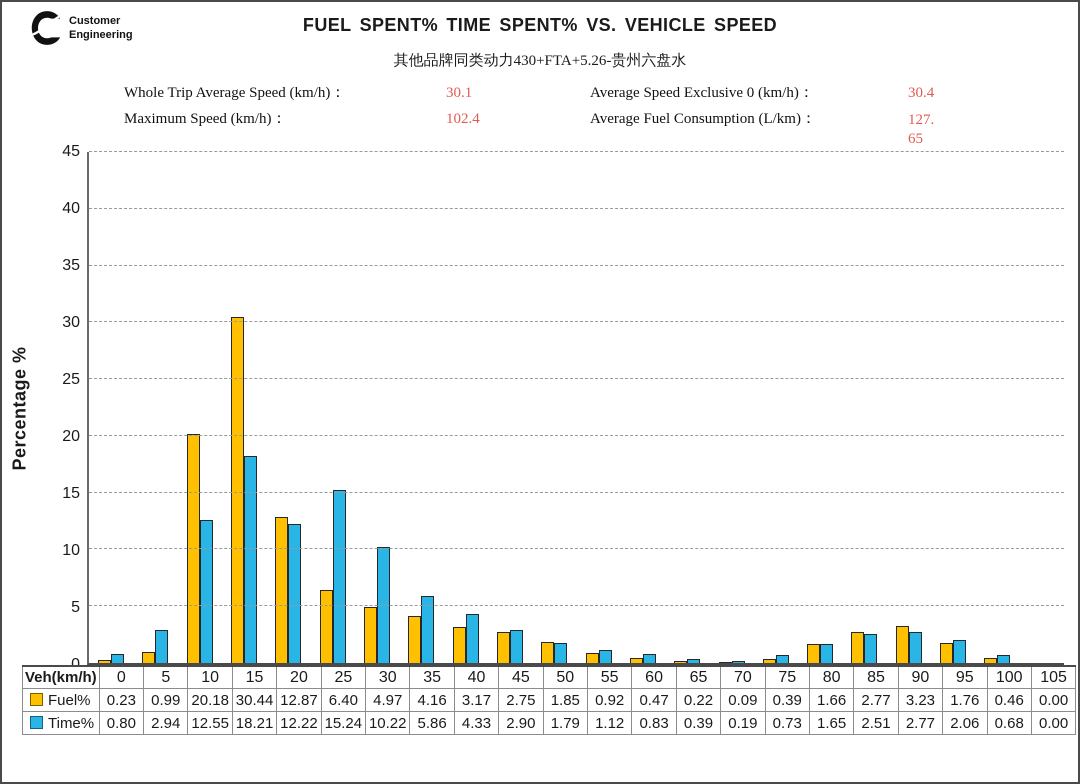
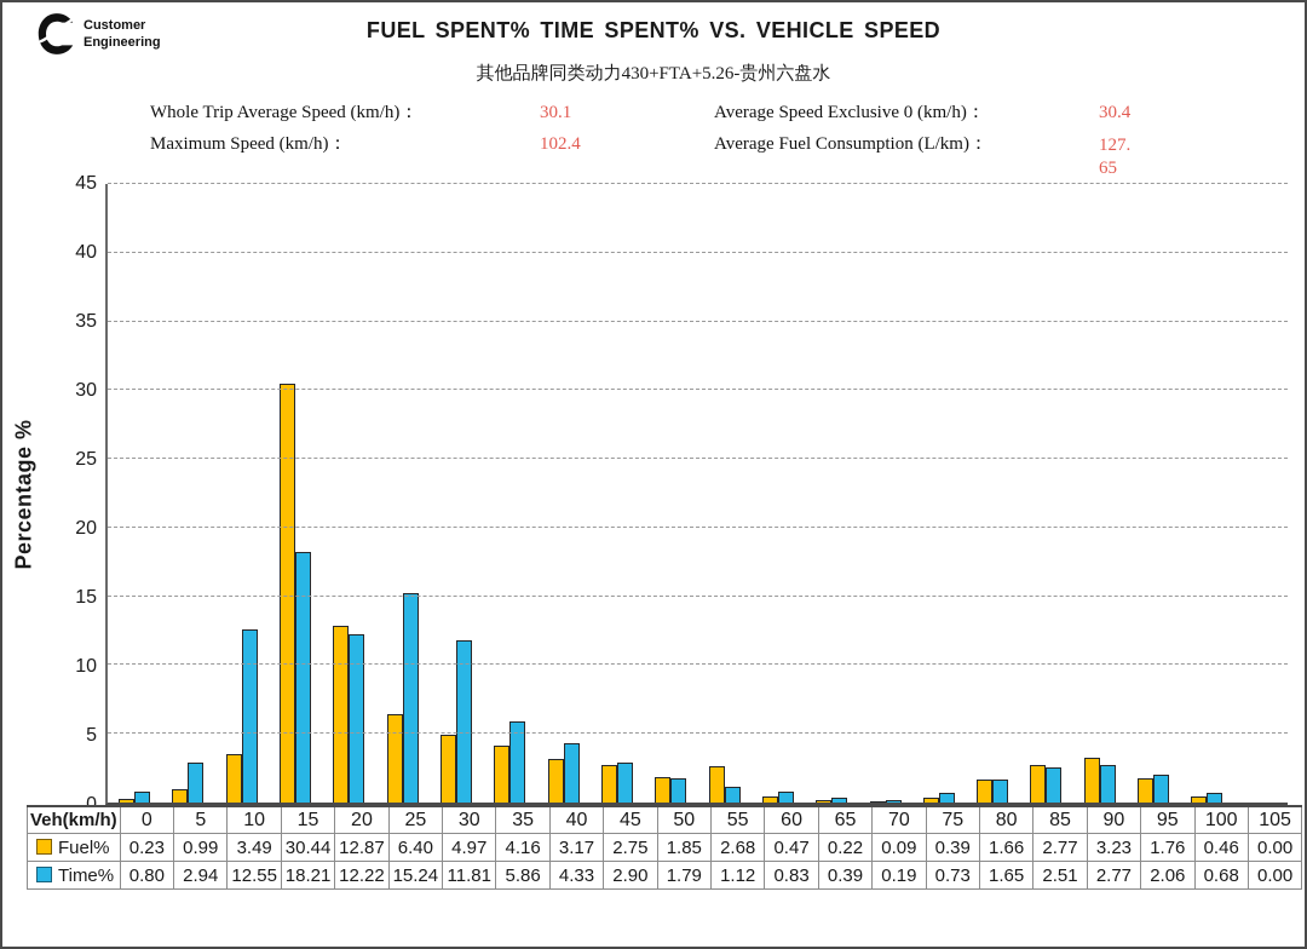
Fuel%/10: 20.18 -> 3.49
Time%/30: 10.22 -> 11.81
Fuel%/55: 0.92 -> 2.68
